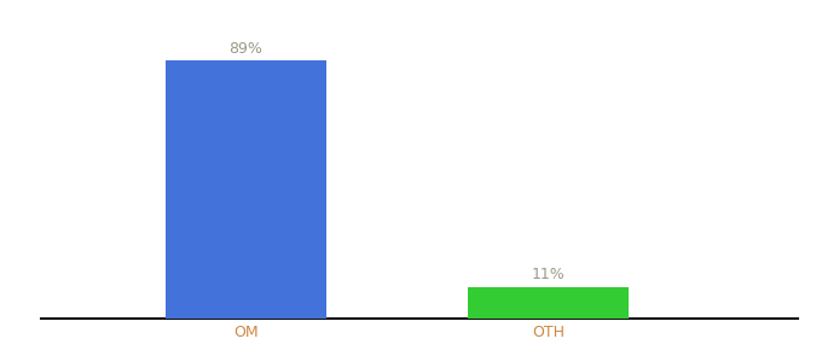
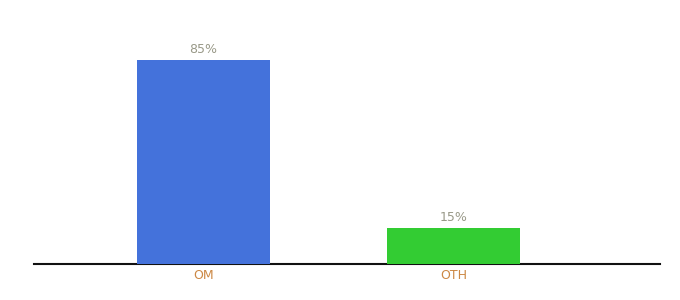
OM: 89% -> 85%
OTH: 11% -> 15%
